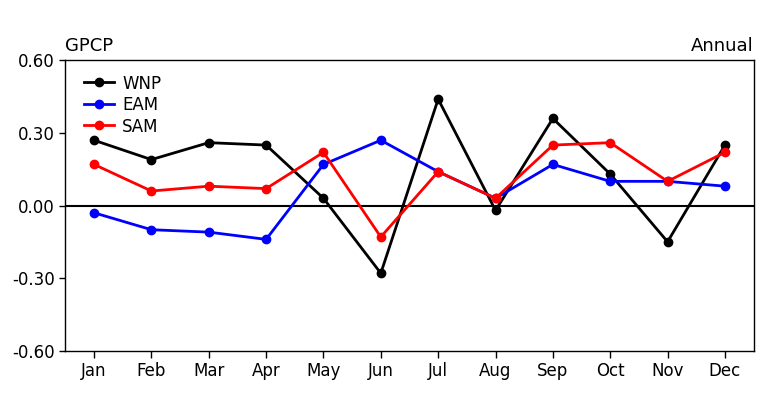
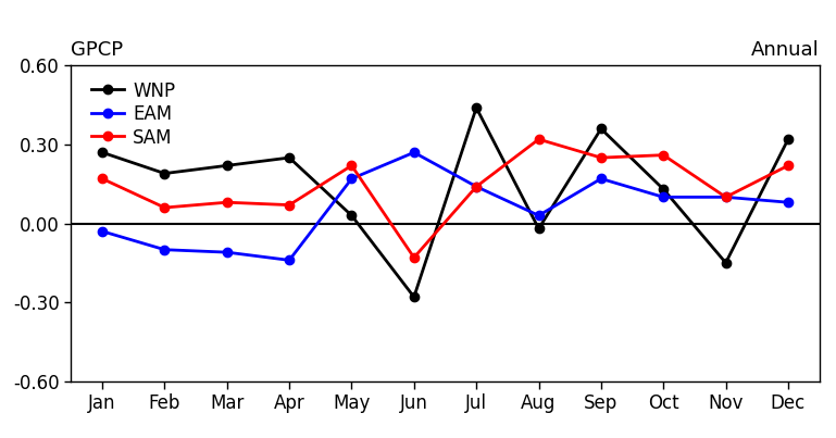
WNP/Mar: 0.26 -> 0.22
SAM/Aug: 0.03 -> 0.32
WNP/Dec: 0.25 -> 0.32
